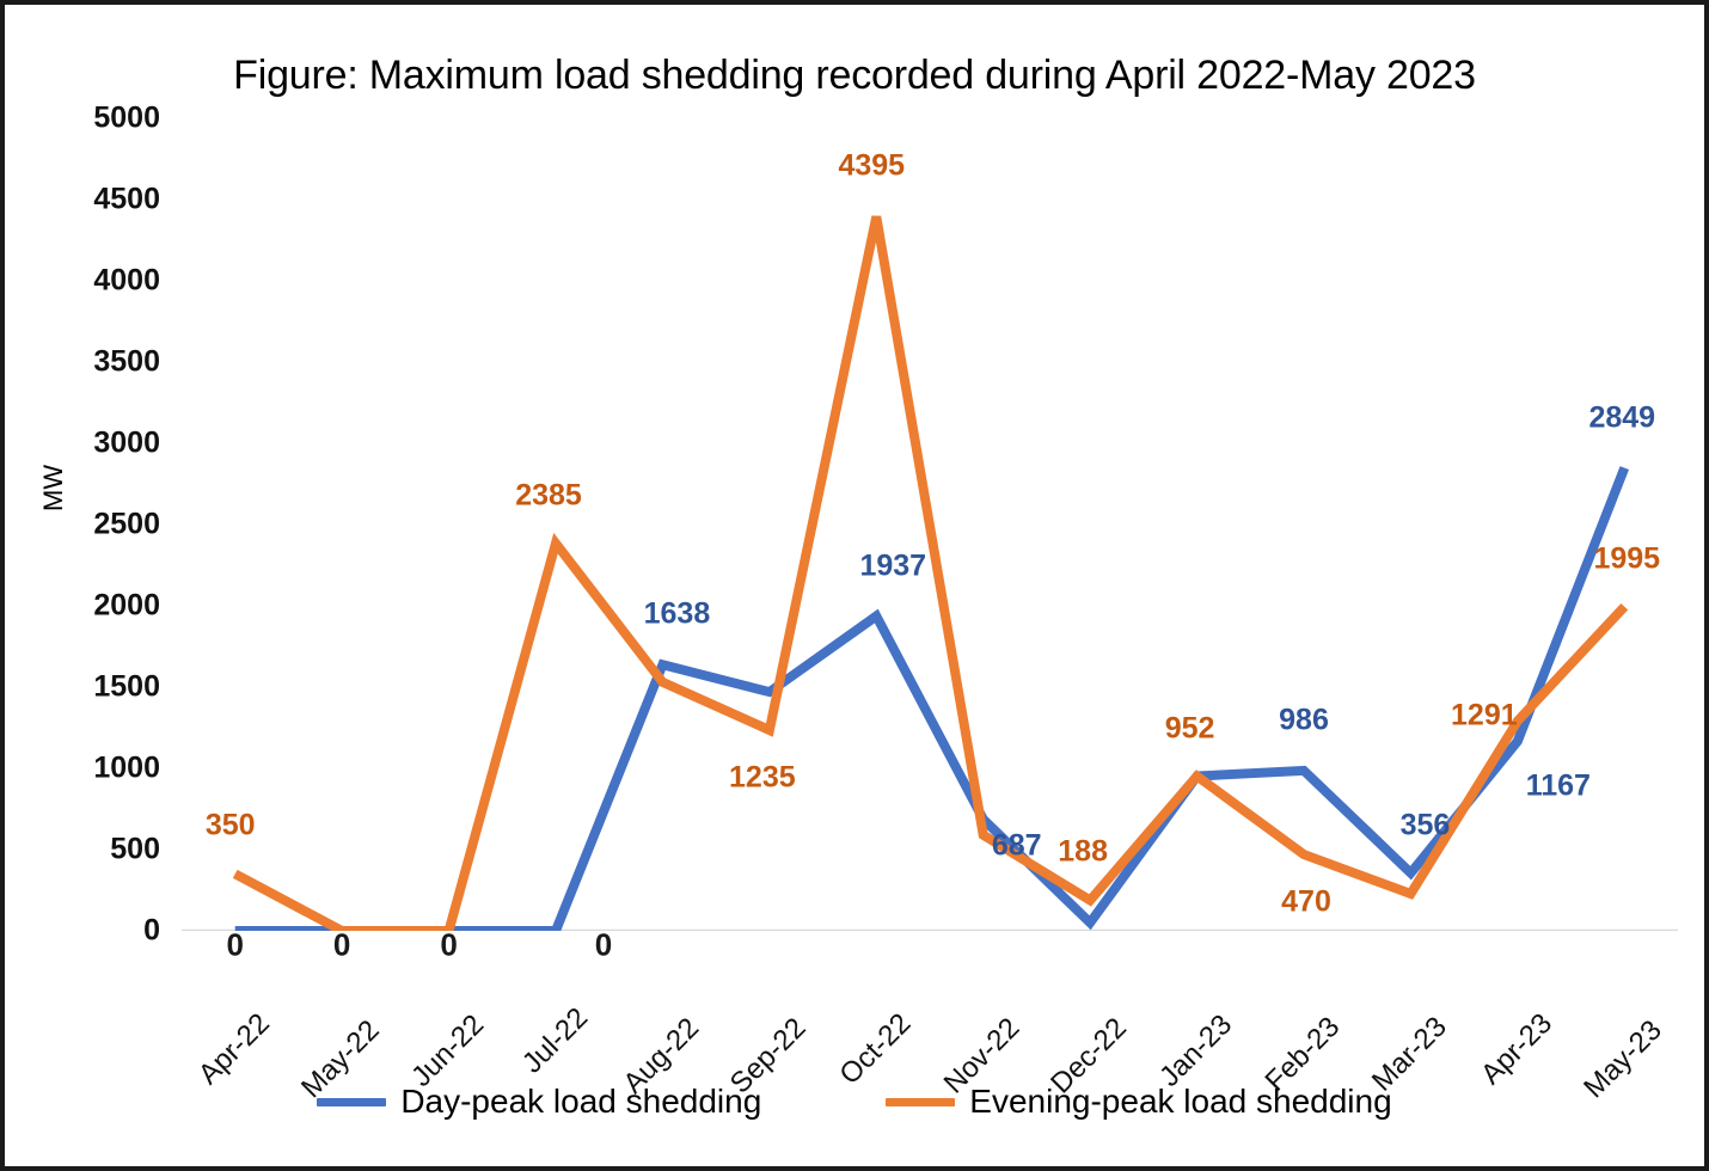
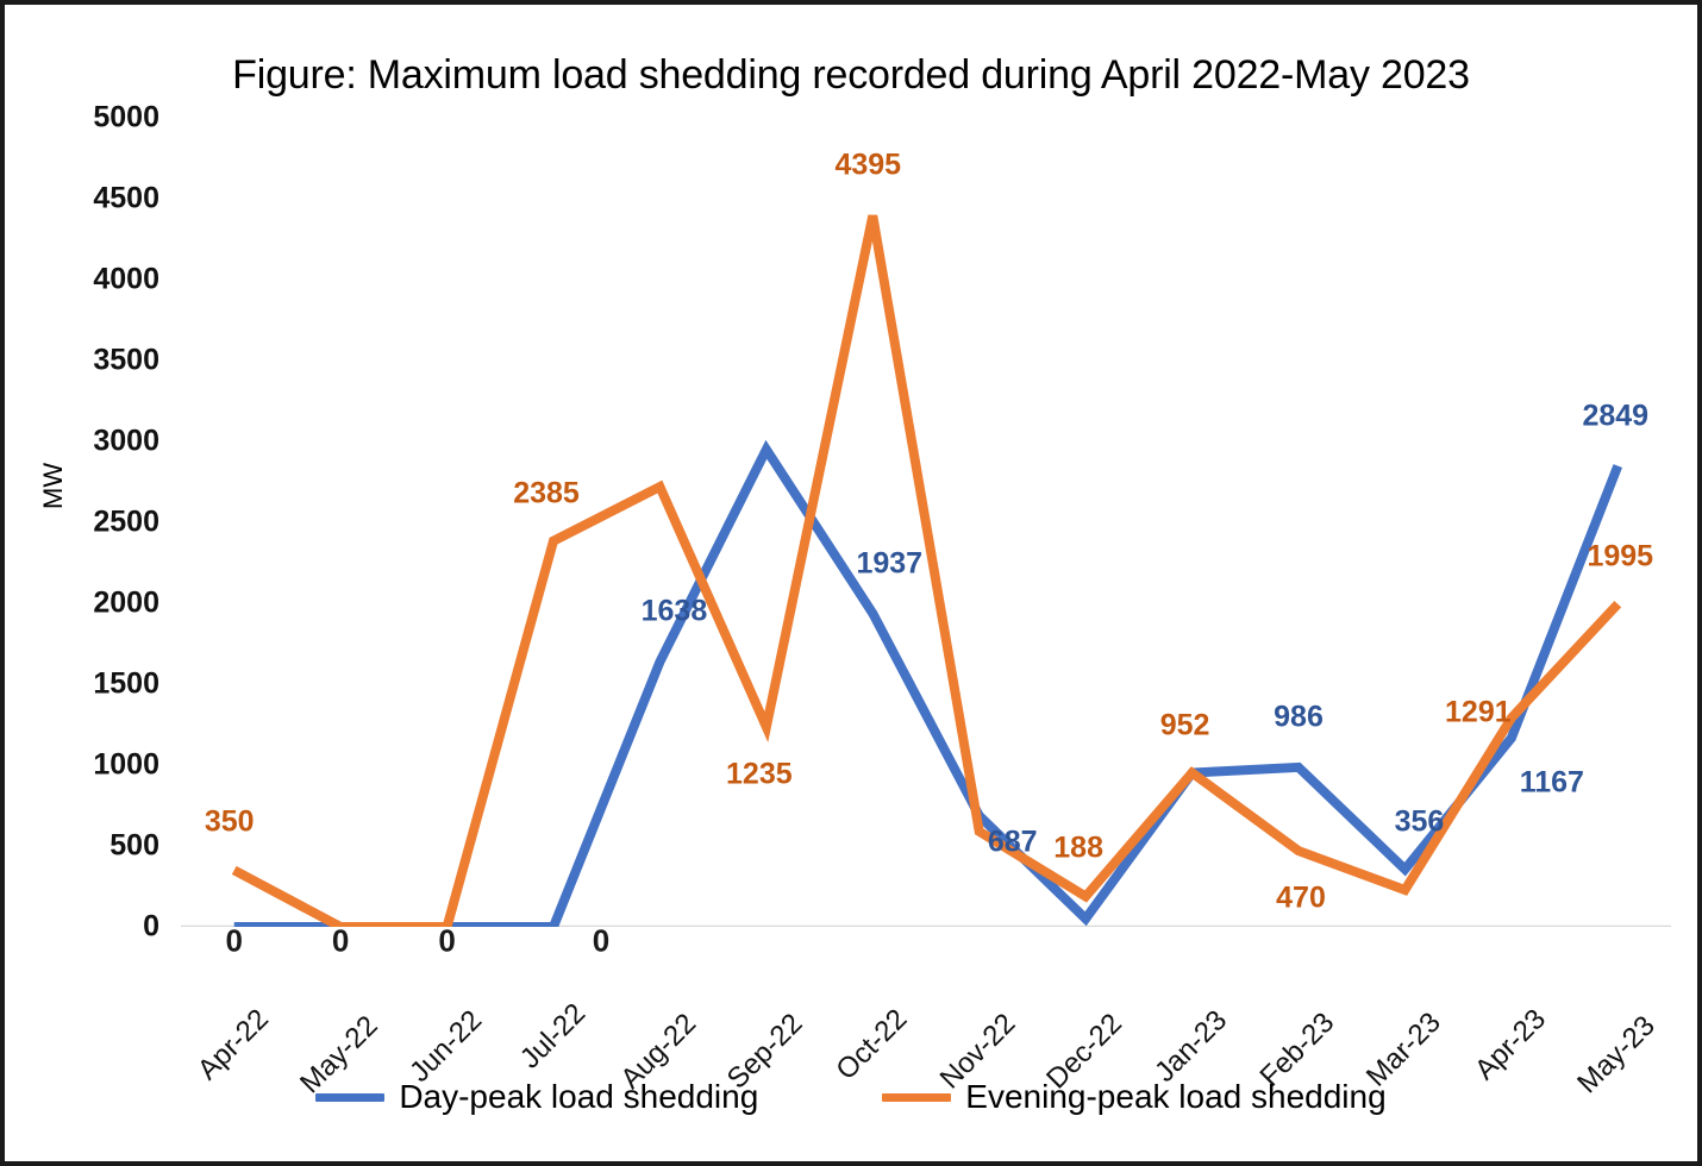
Evening-peak load shedding/Aug-22: 1530 -> 2720
Day-peak load shedding/Sep-22: 1470 -> 2950
